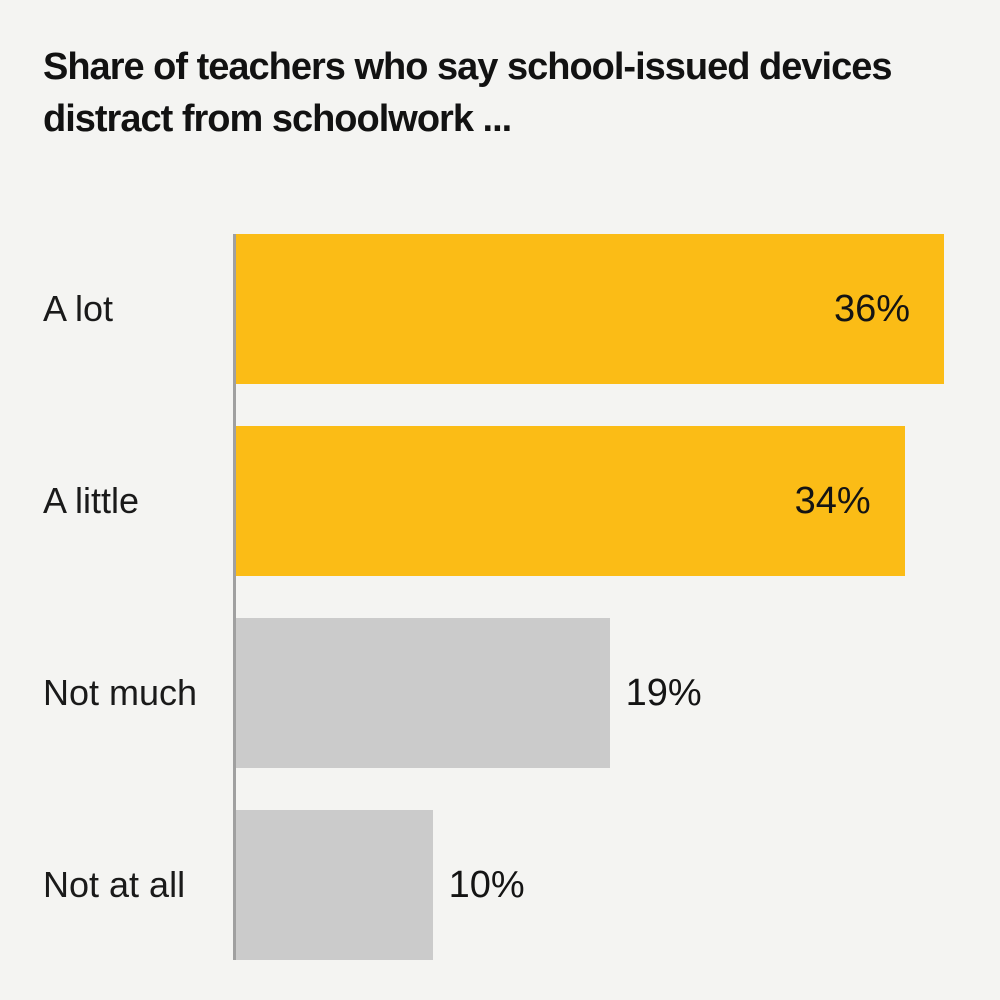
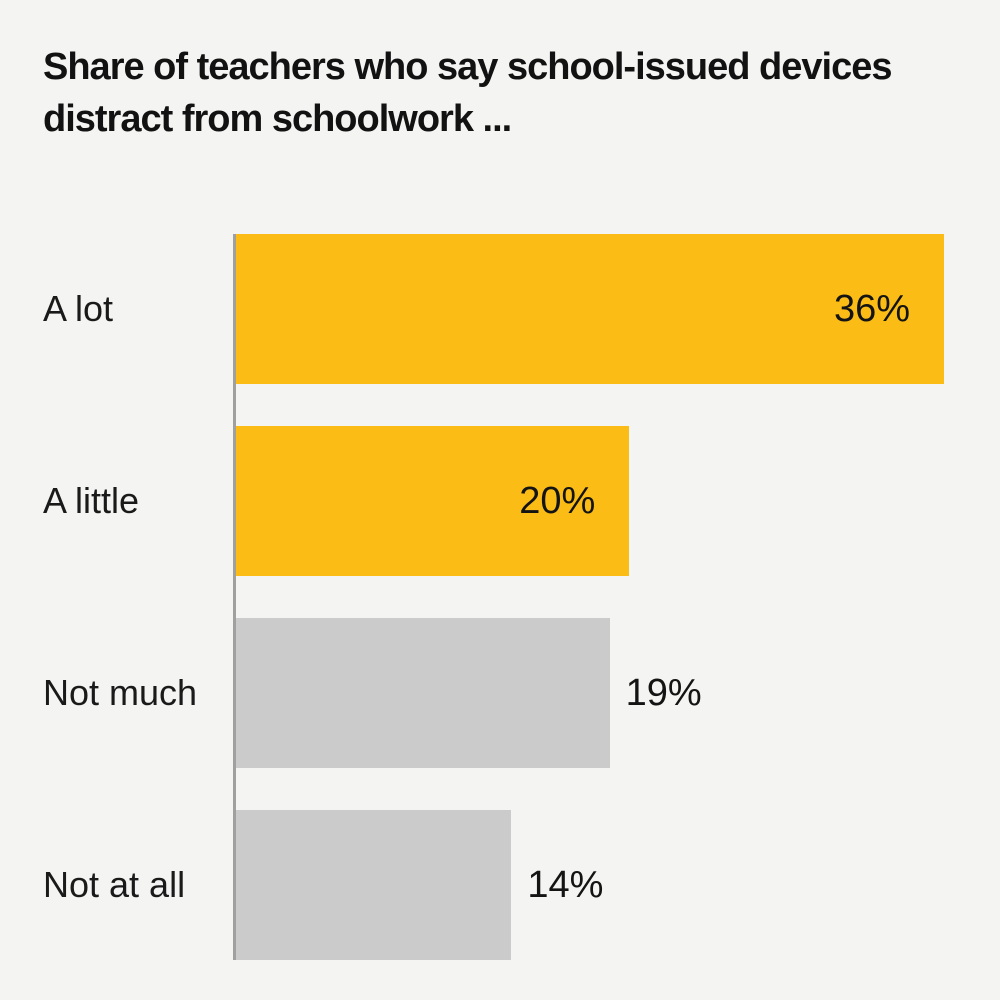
A little: 34% -> 20%
Not at all: 10% -> 14%
